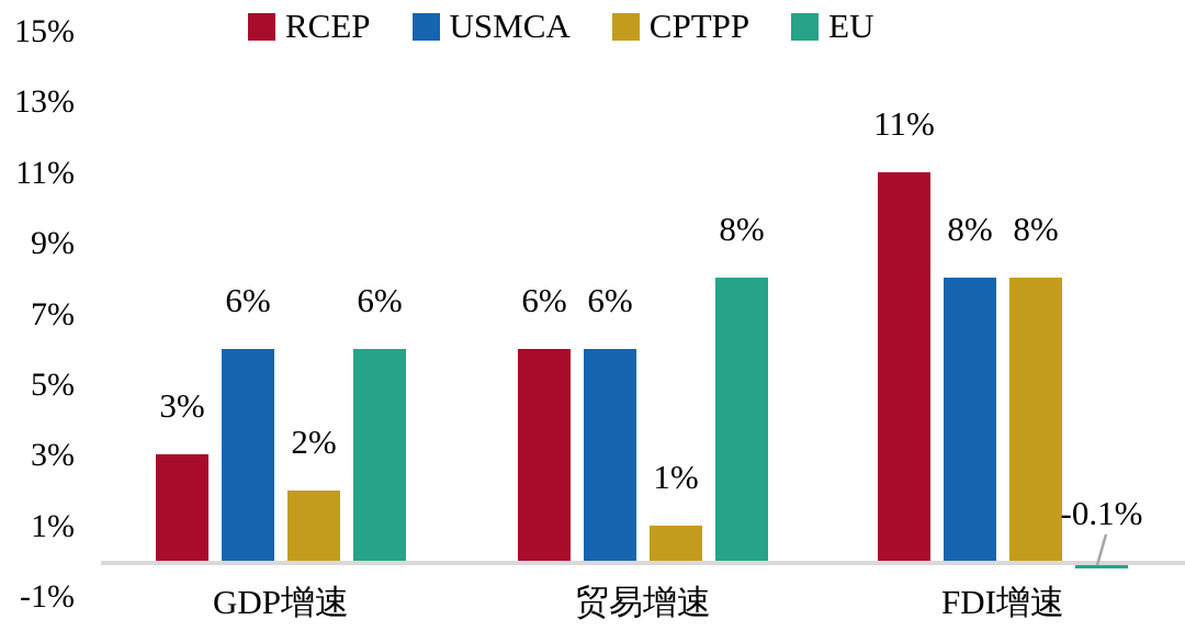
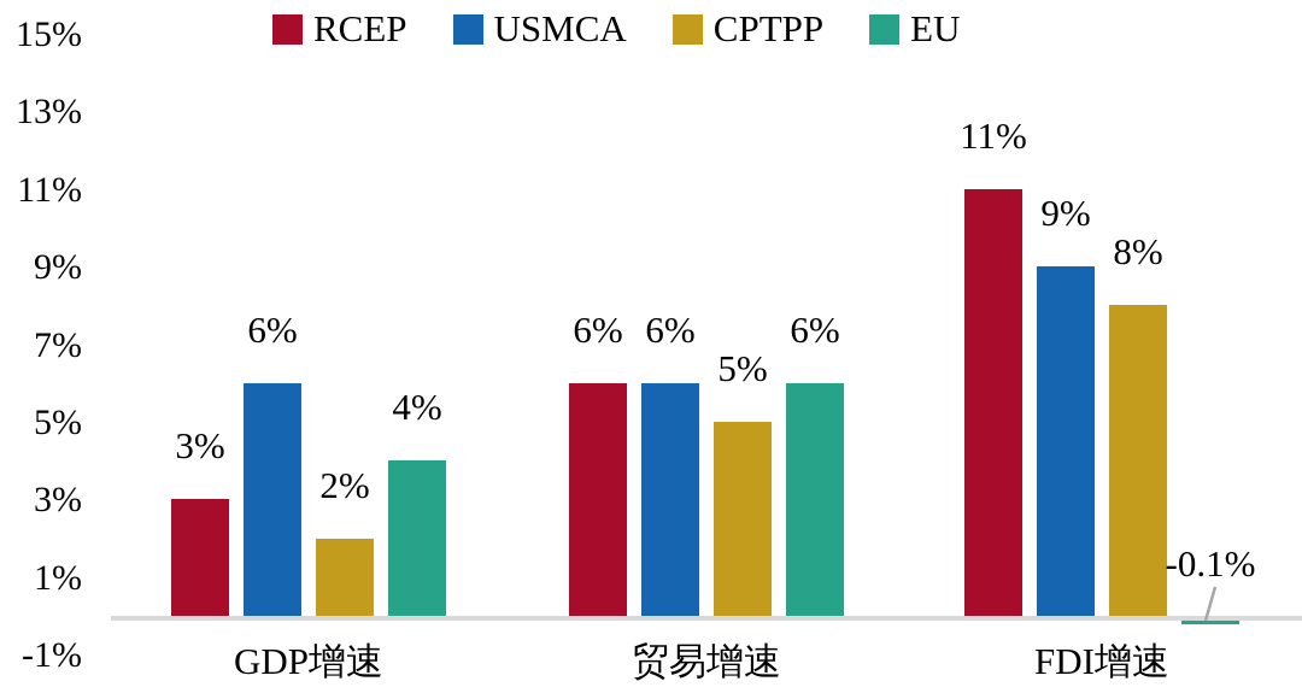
EU/GDP增速: 6% -> 4%
CPTPP/贸易增速: 1% -> 5%
EU/贸易增速: 8% -> 6%
USMCA/FDI增速: 8% -> 9%
